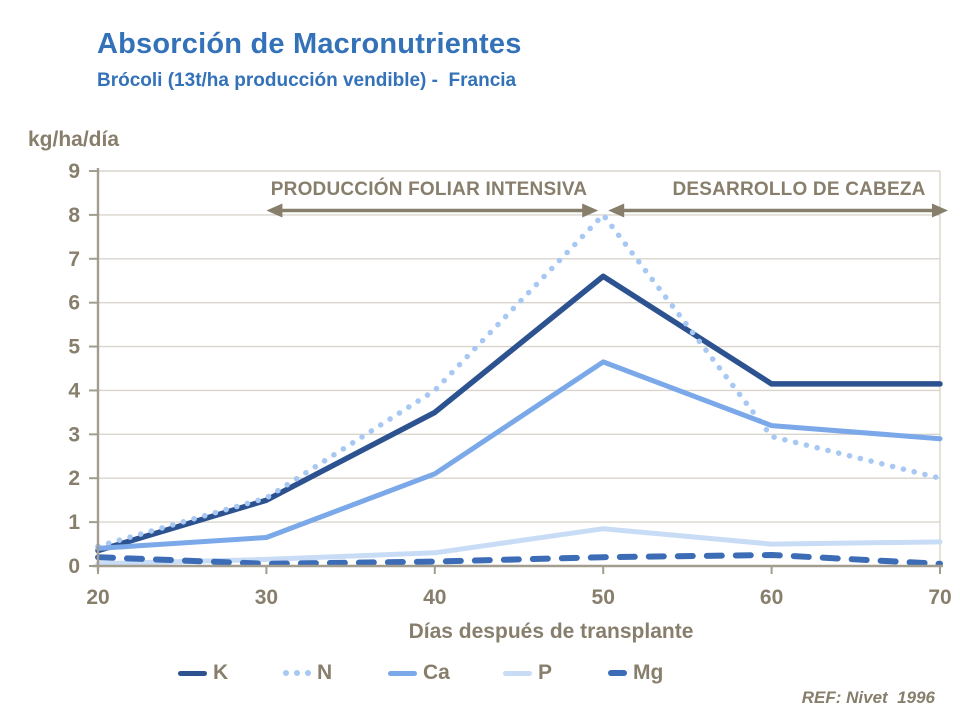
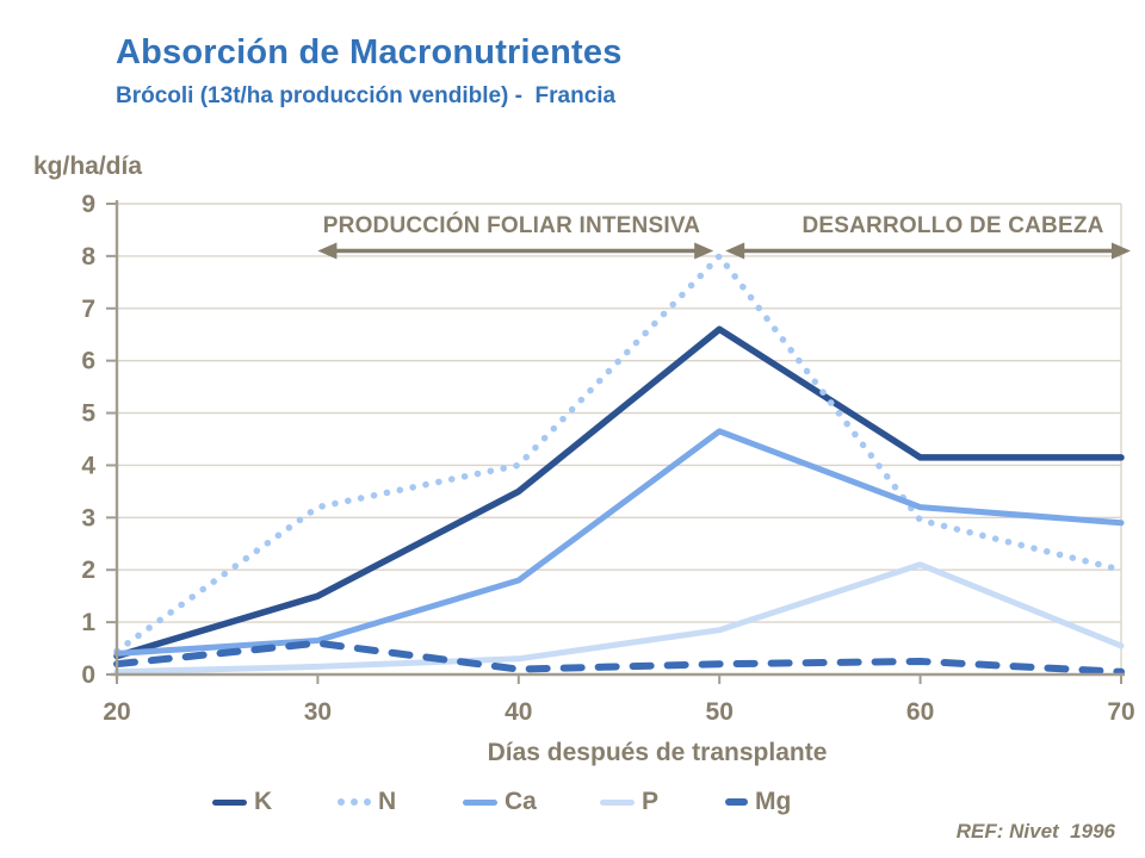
N/30: 1.6 -> 3.2
Mg/30: 0.1 -> 0.6
Ca/40: 2.1 -> 1.8
P/60: 0.5 -> 2.1
